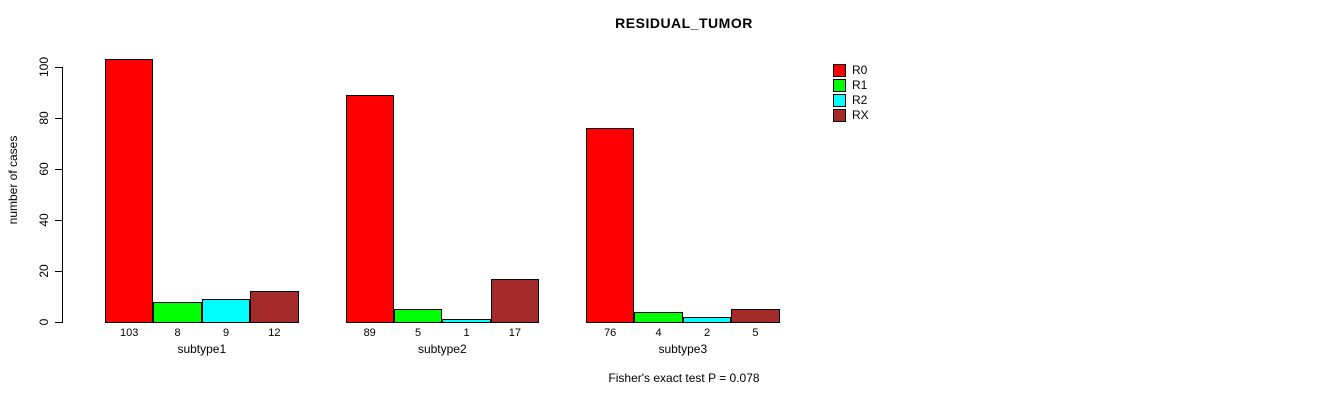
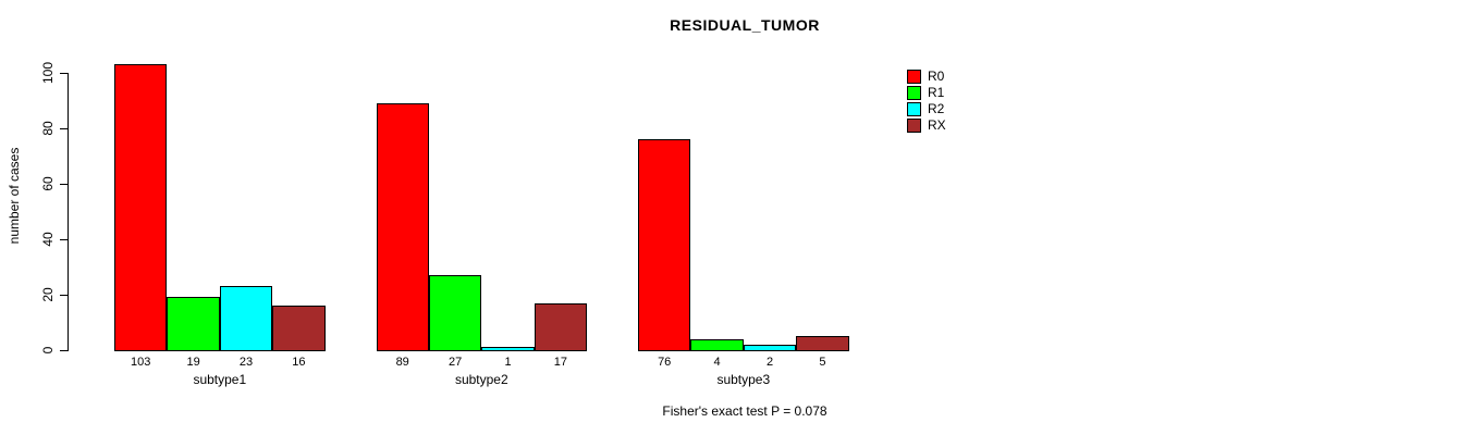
R1/subtype1: 8 -> 19
R2/subtype1: 9 -> 23
RX/subtype1: 12 -> 16
R1/subtype2: 5 -> 27
